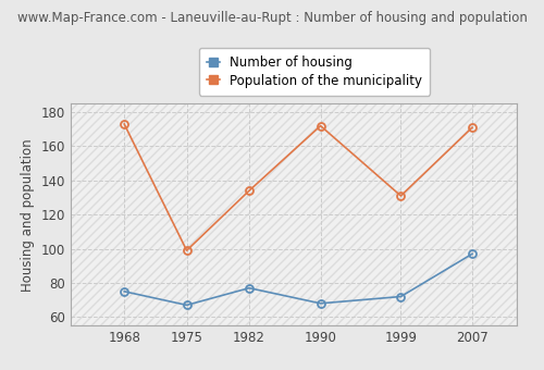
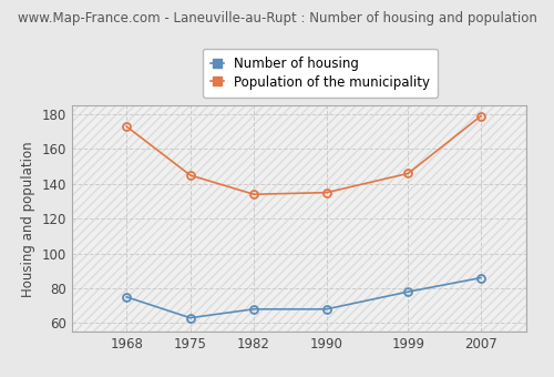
Number of housing/1975: 67 -> 63
Population of the municipality/1975: 99 -> 145
Number of housing/1982: 77 -> 68
Population of the municipality/1990: 172 -> 135
Number of housing/1999: 72 -> 78
Population of the municipality/1999: 131 -> 146
Number of housing/2007: 97 -> 86
Population of the municipality/2007: 171 -> 179
